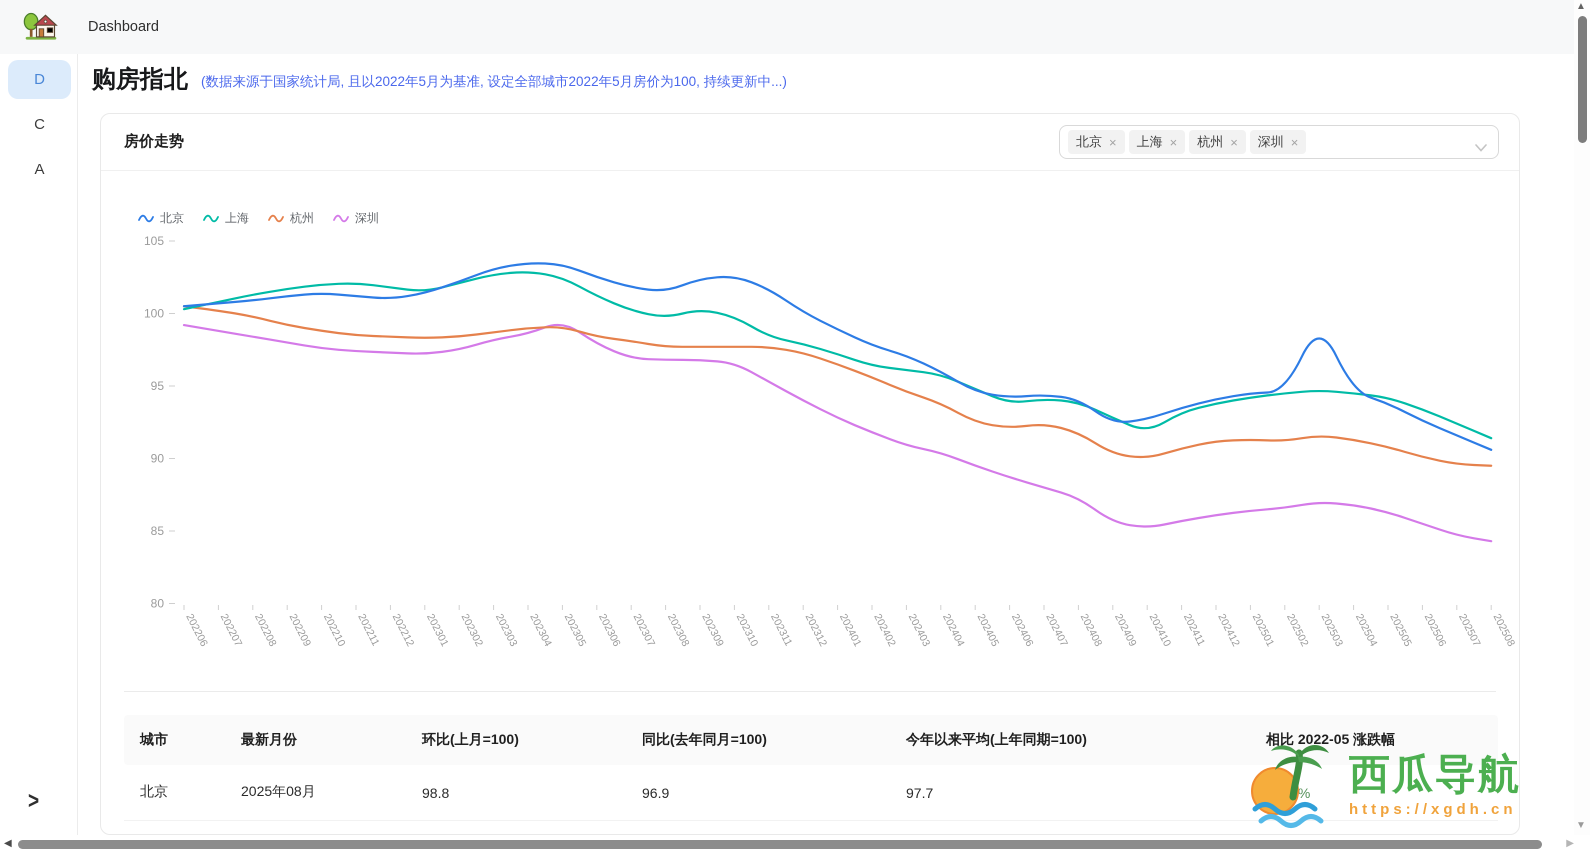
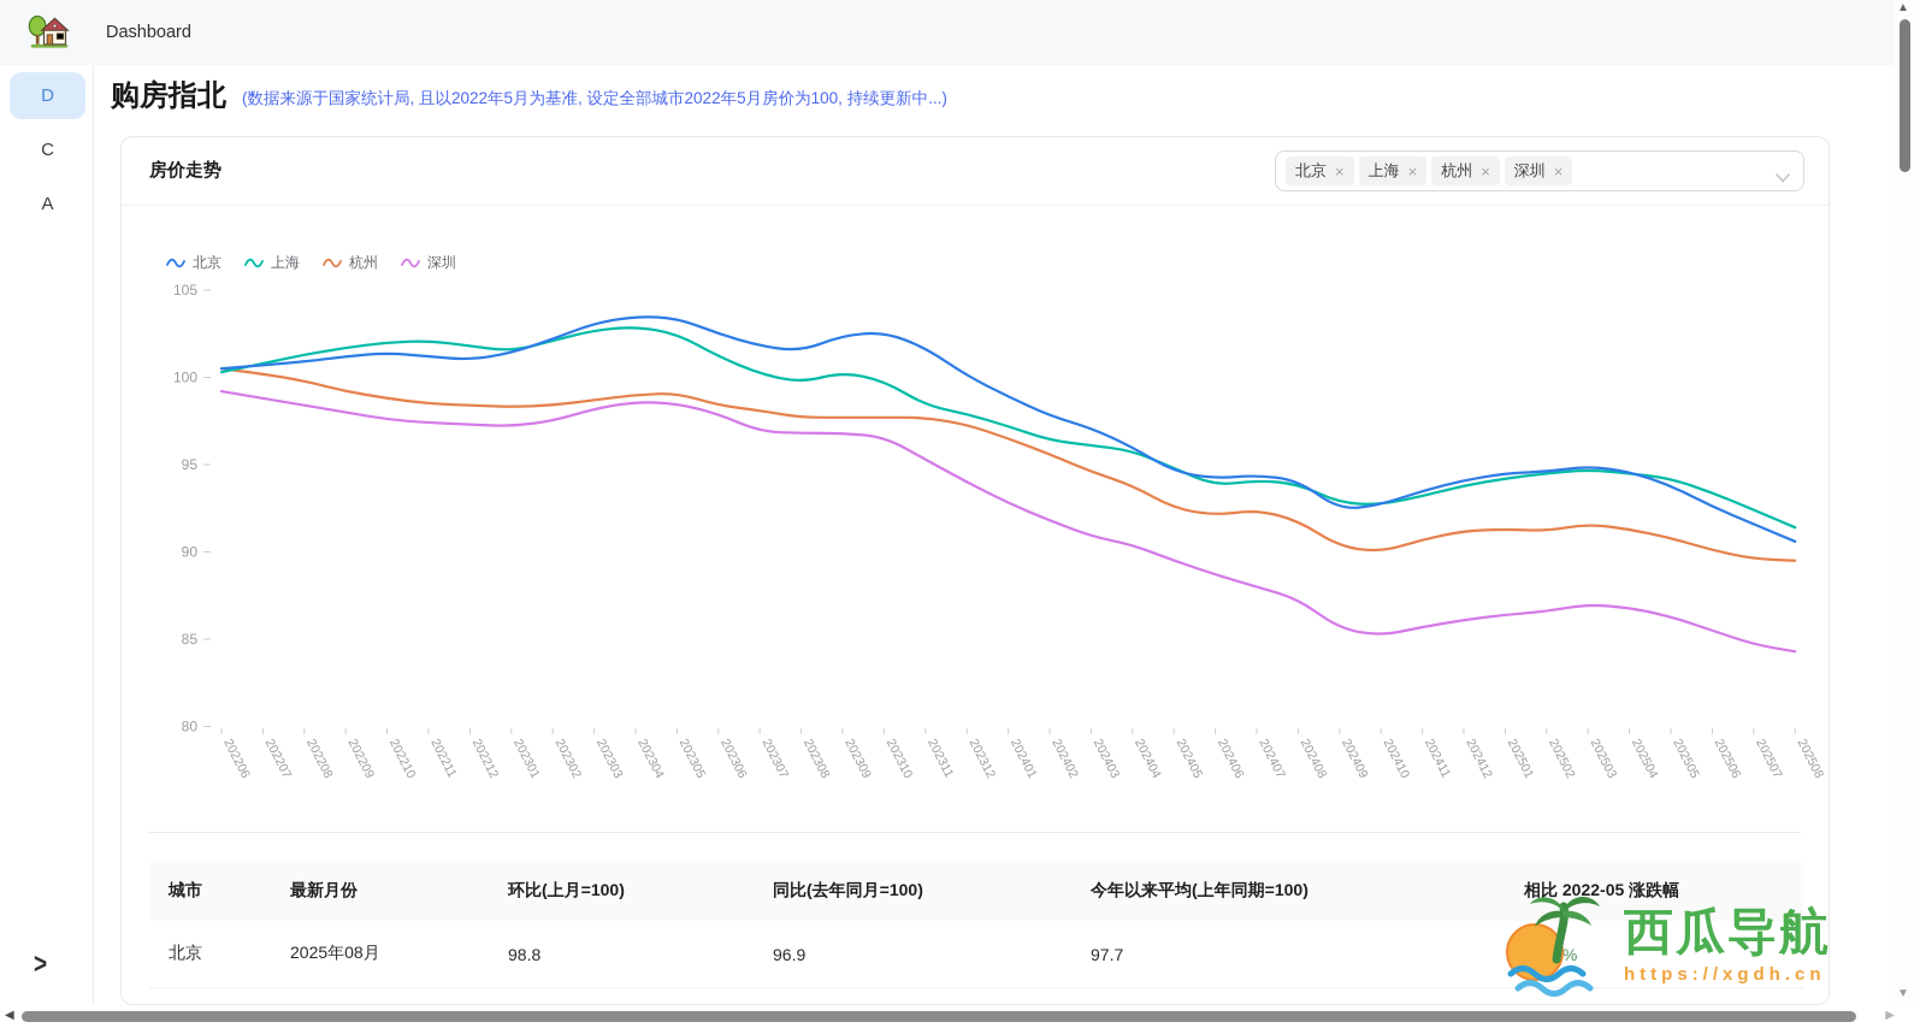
深圳/202305: 99.5 -> 98.5
上海/202410: 91.8 -> 92.7
北京/202503: 99.5 -> 94.9
